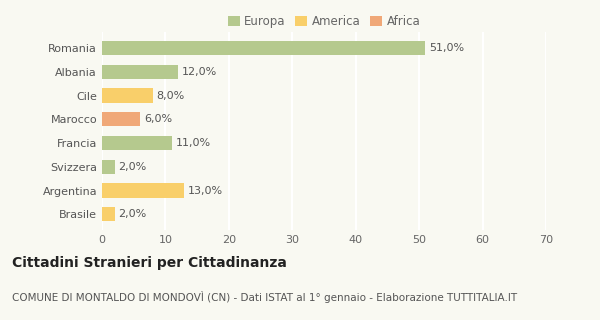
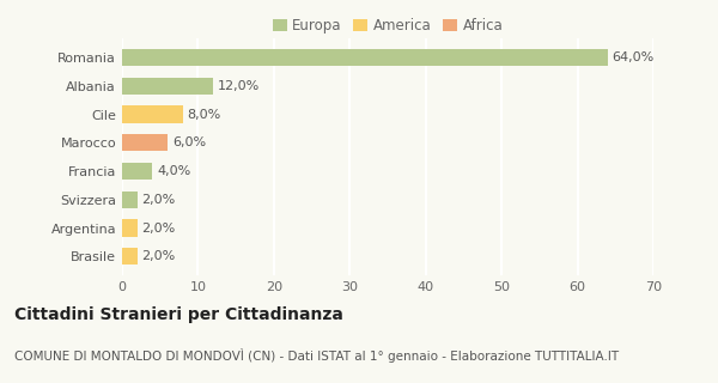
Romania: 51,0% -> 64,0%
Francia: 11,0% -> 4,0%
Argentina: 13,0% -> 2,0%
